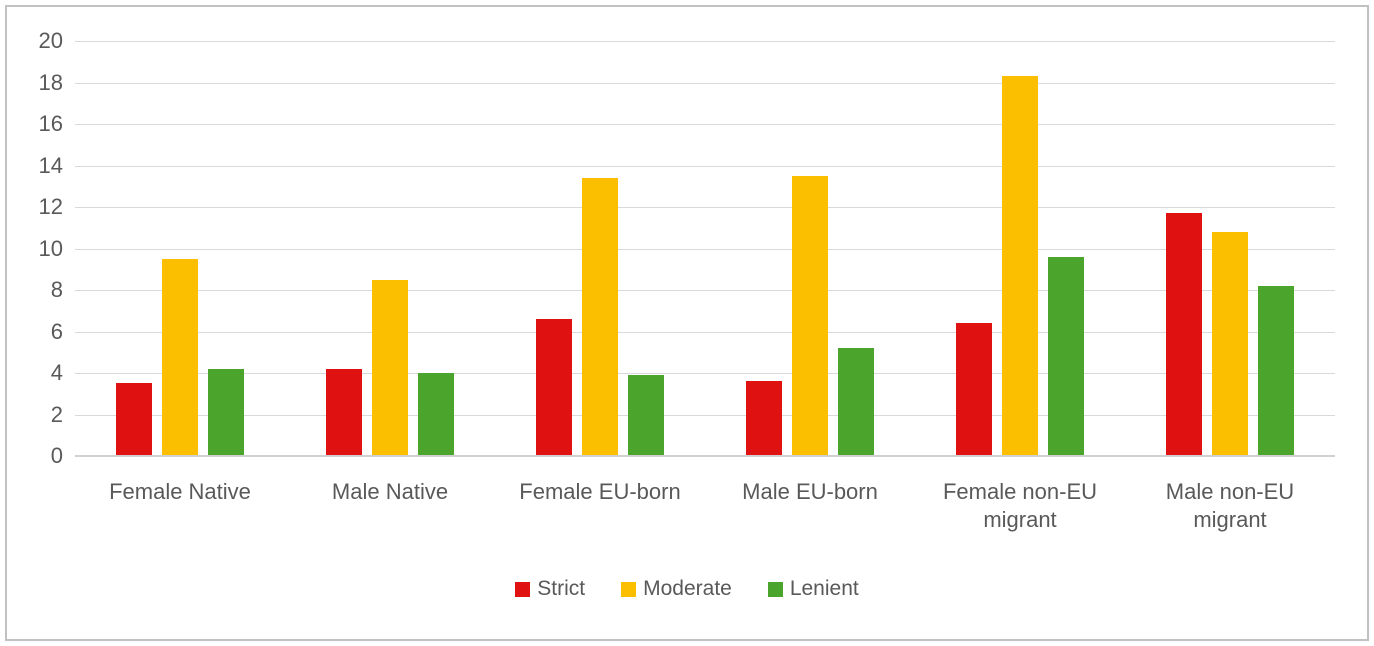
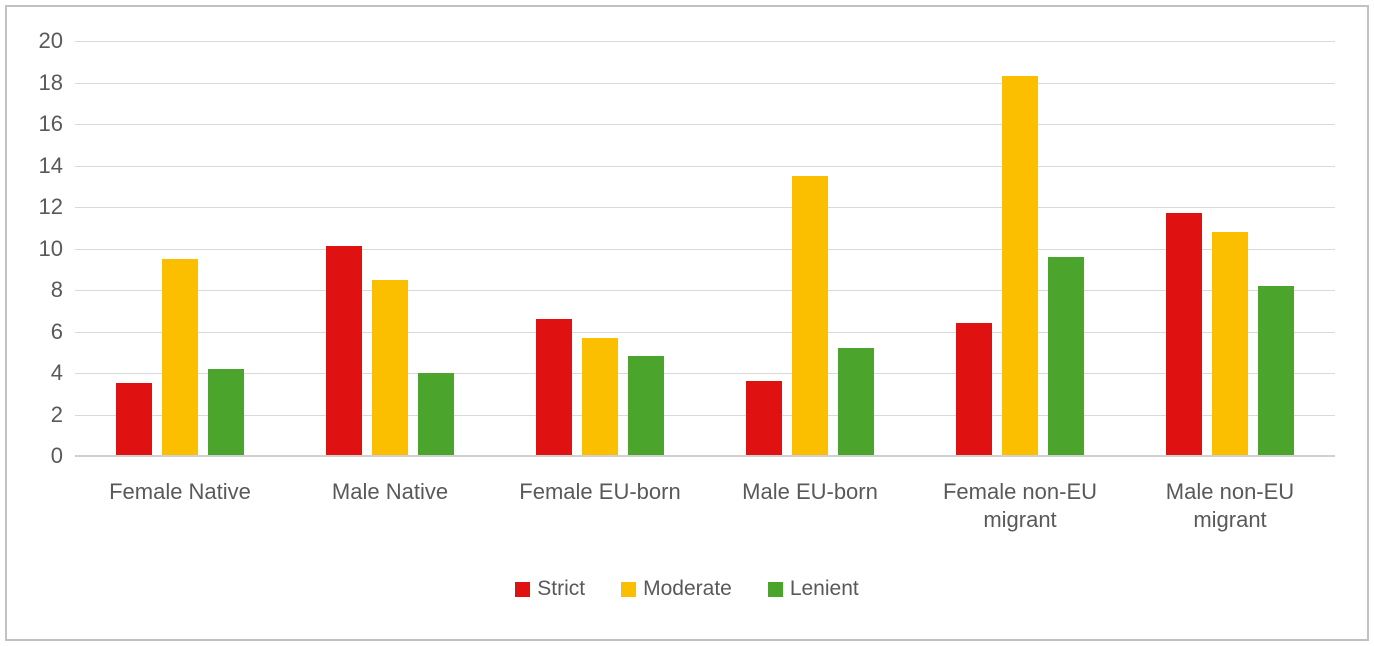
Strict/Male Native: 4.2 -> 10.1
Moderate/Female EU-born: 13.4 -> 5.7
Lenient/Female EU-born: 3.9 -> 4.8
